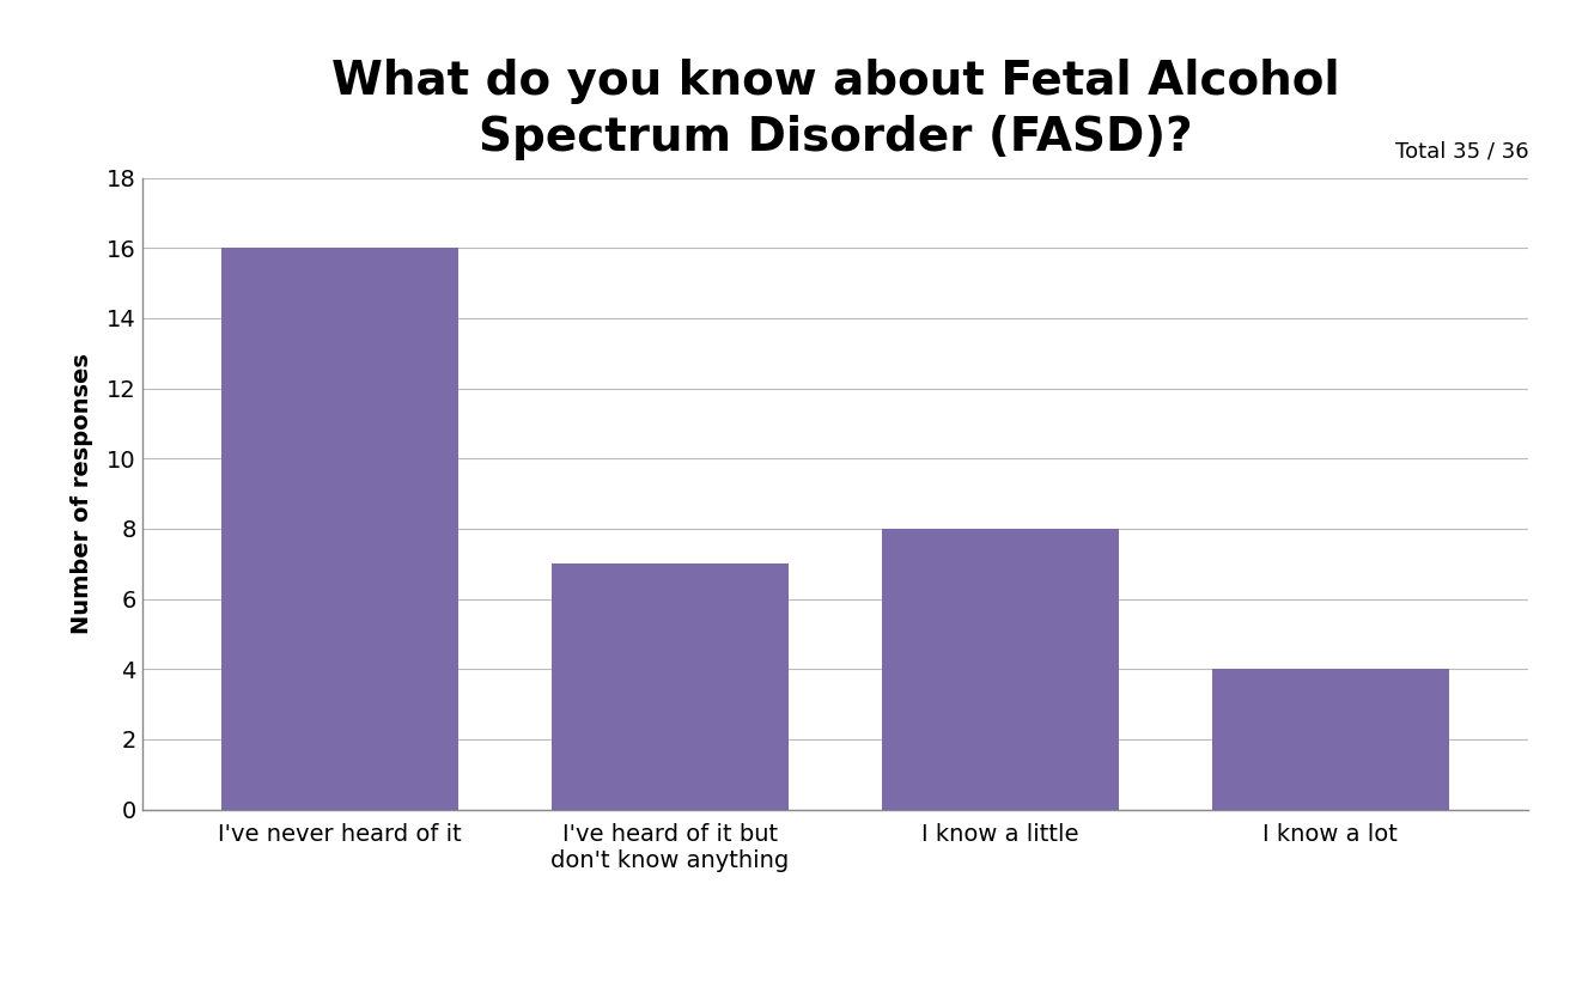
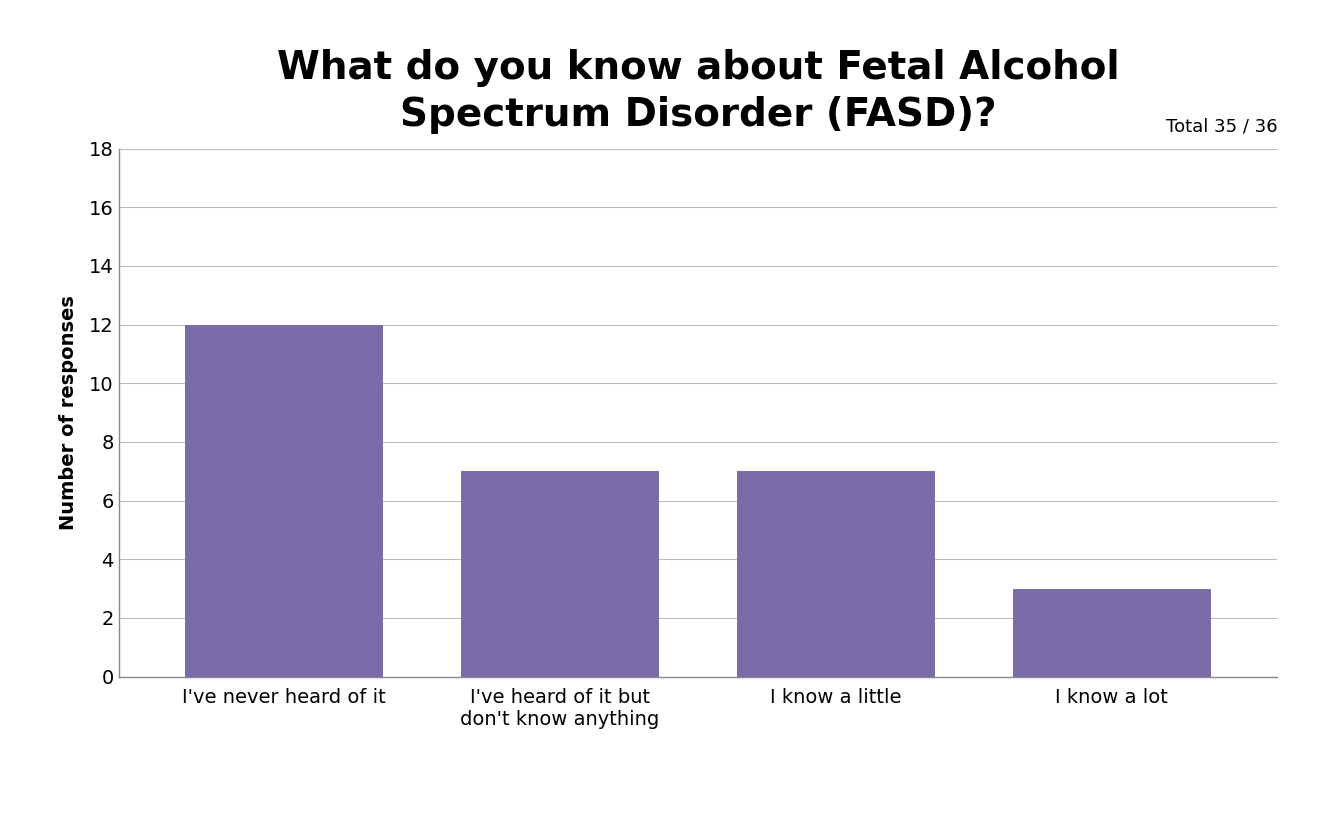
I've never heard of it: 16 -> 12
I know a little: 8 -> 7
I know a lot: 4 -> 3
